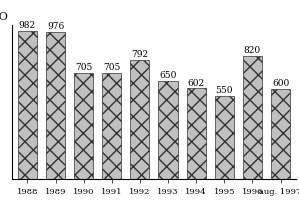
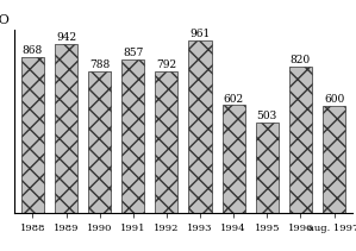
1988: 982 -> 868
1989: 976 -> 942
1990: 705 -> 788
1991: 705 -> 857
1993: 650 -> 961
1995: 550 -> 503
